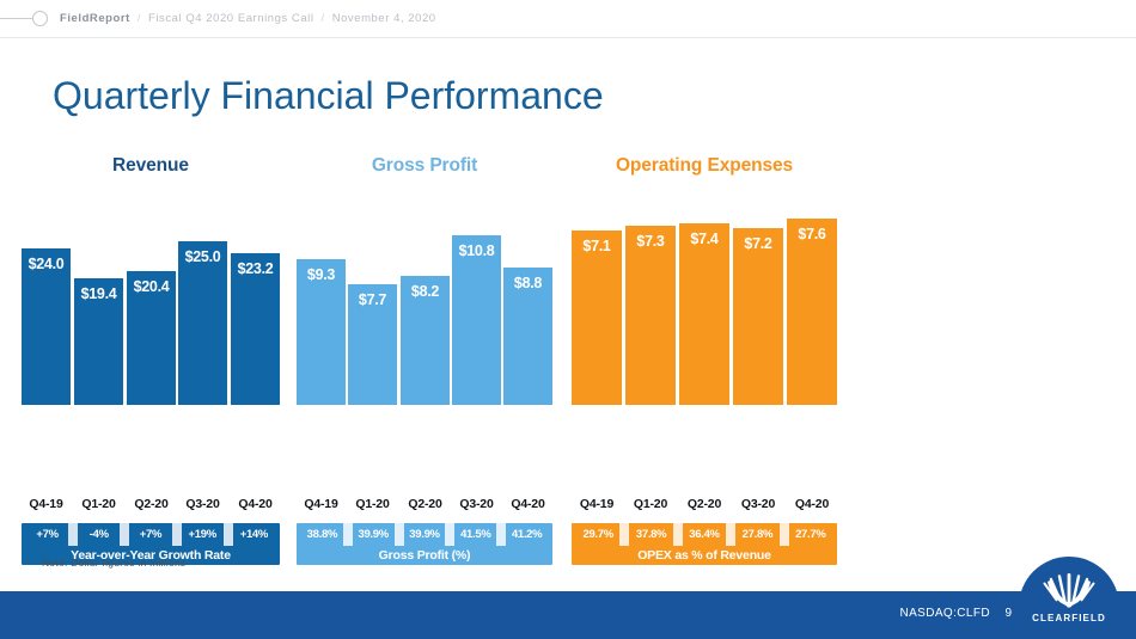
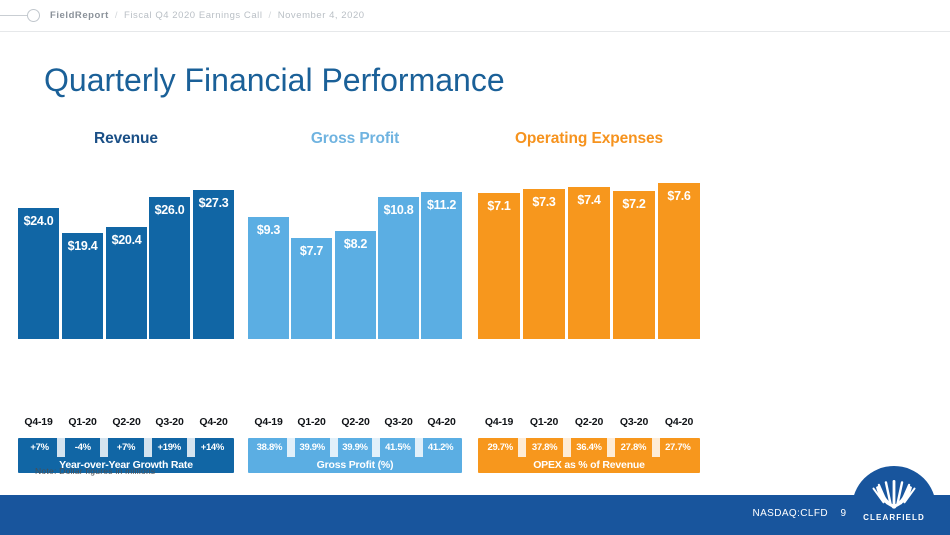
Revenue/Q3-20: $25.0 -> $26.0
Revenue/Q4-20: $23.2 -> $27.3
Gross Profit/Q4-20: $8.8 -> $11.2
